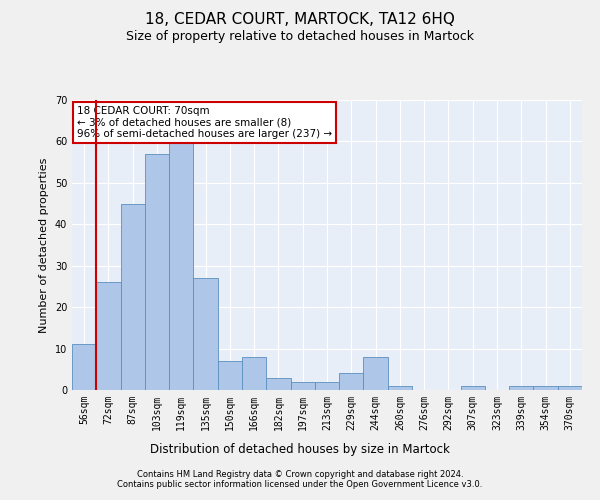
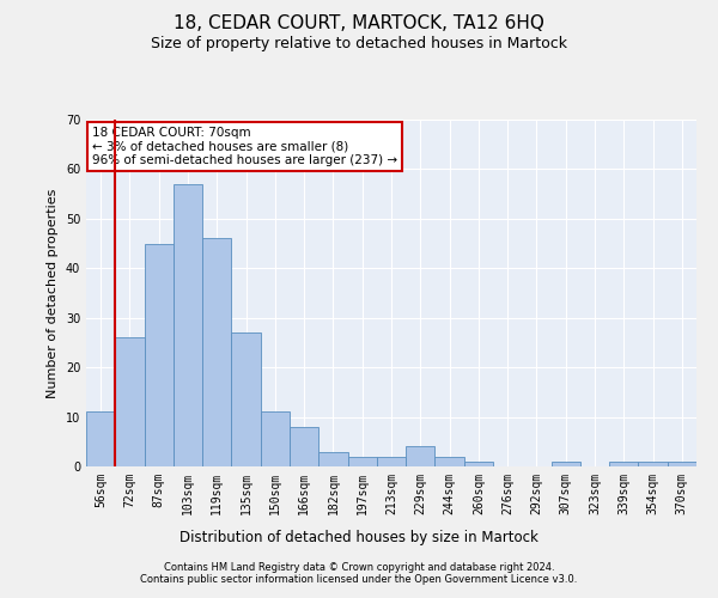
119sqm: 60 -> 46
150sqm: 7 -> 11
244sqm: 8 -> 2
